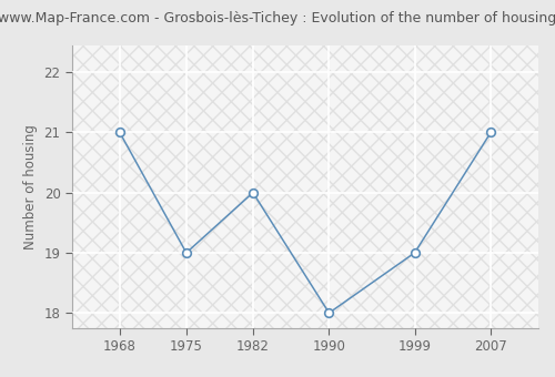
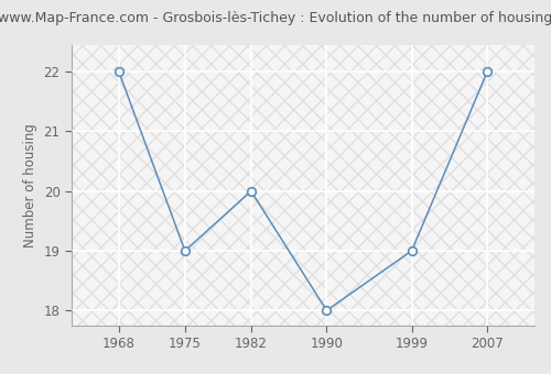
1968: 21 -> 22
2007: 21 -> 22
